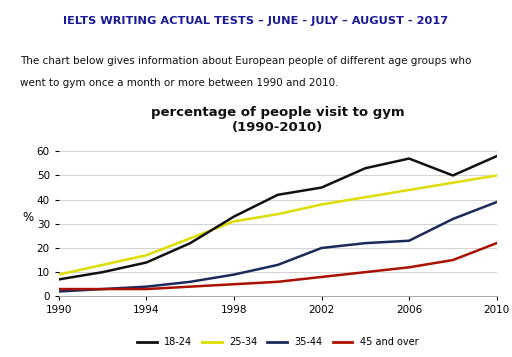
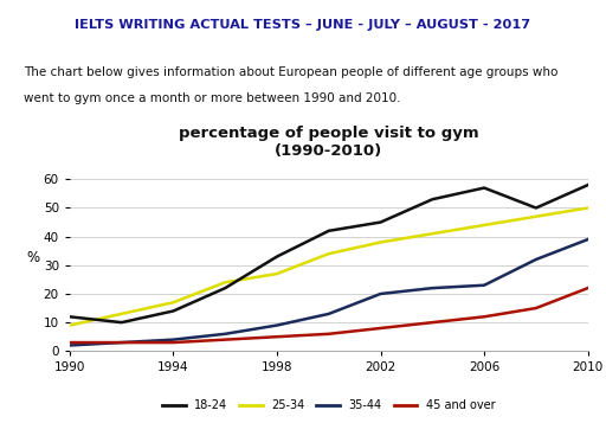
18-24/1990: 7 -> 12
25-34/1998: 31 -> 27
